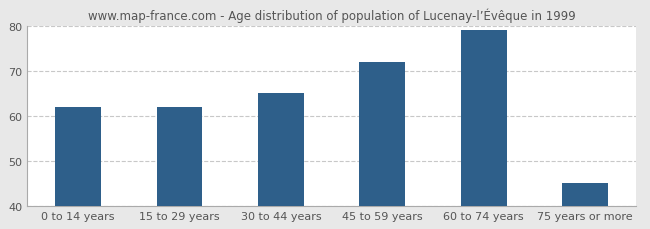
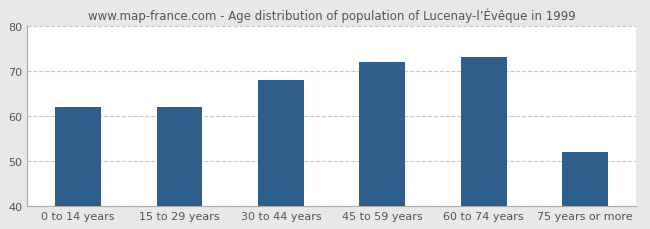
30 to 44 years: 65 -> 68
60 to 74 years: 79 -> 73
75 years or more: 45 -> 52
